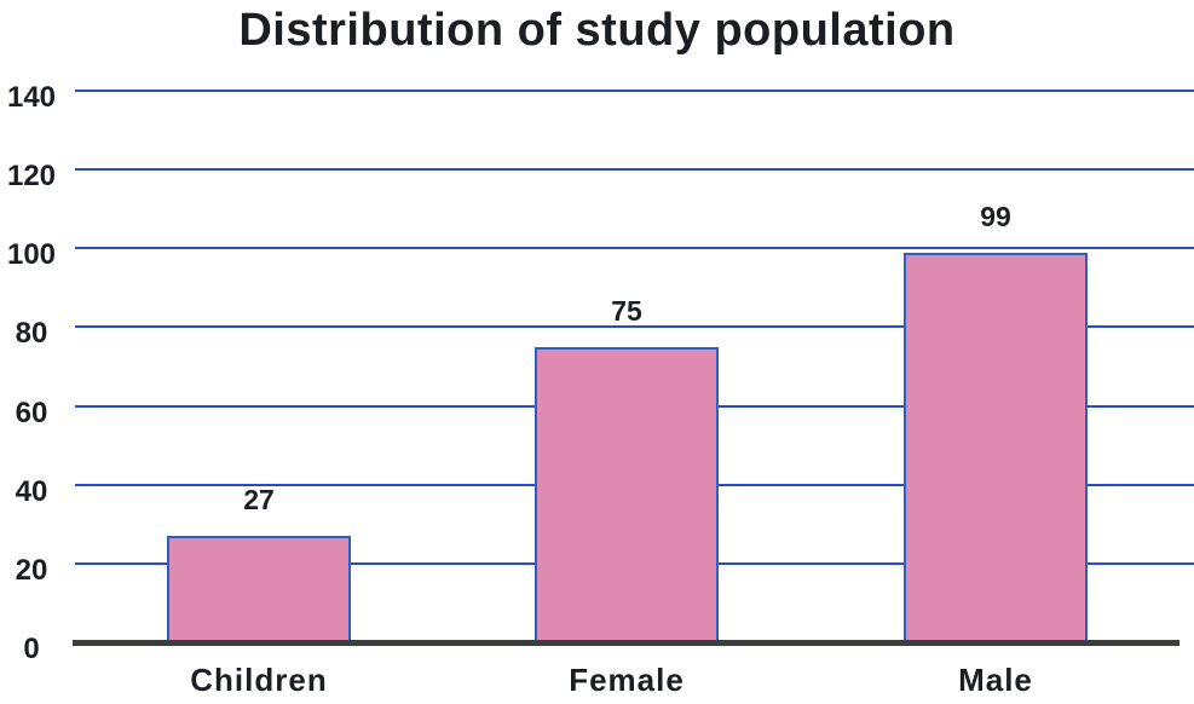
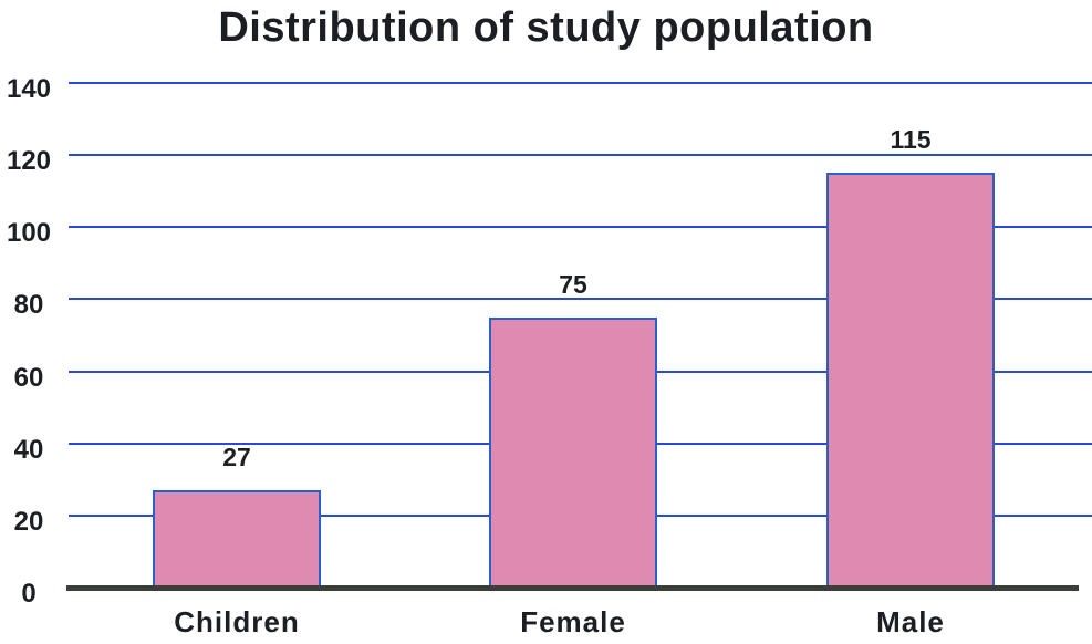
Male: 99 -> 115
